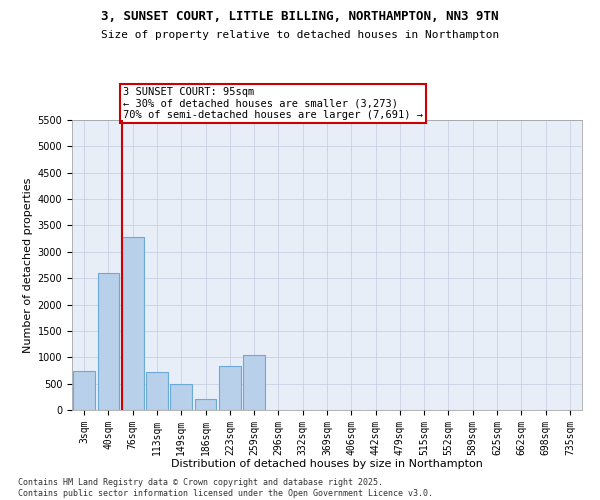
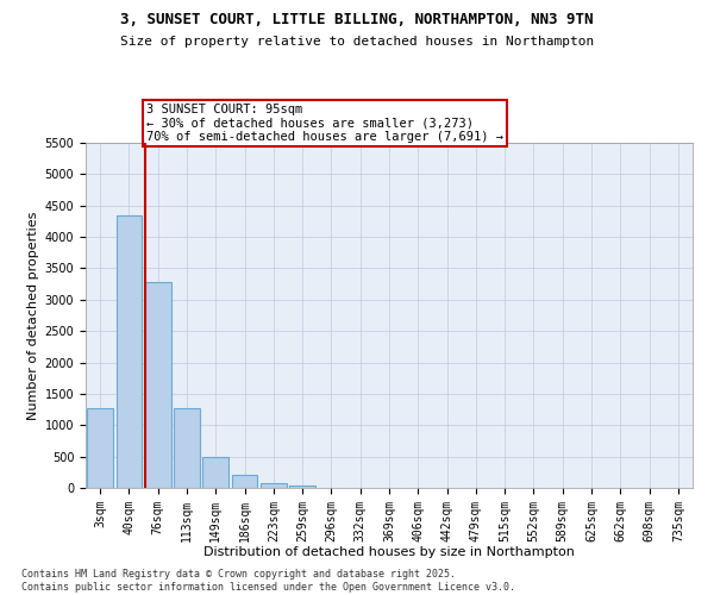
3sqm: 740 -> 1270
40sqm: 2600 -> 4350
113sqm: 720 -> 1270
223sqm: 840 -> 80
259sqm: 1040 -> 40
